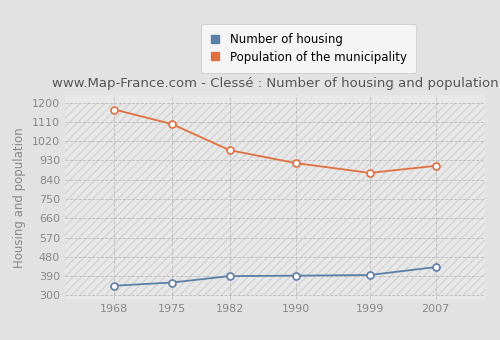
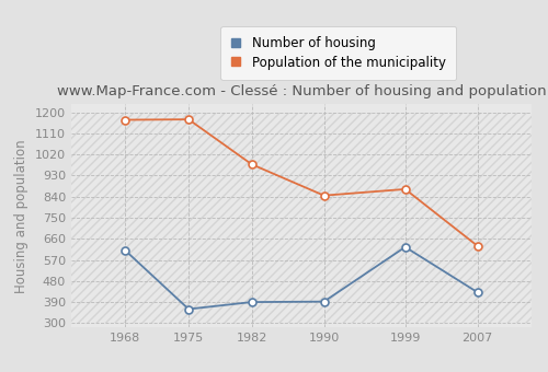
Number of housing/1968: 345 -> 610
Population of the municipality/1975: 1100 -> 1170
Population of the municipality/1990: 918 -> 845
Number of housing/1999: 395 -> 625
Population of the municipality/2007: 905 -> 630
